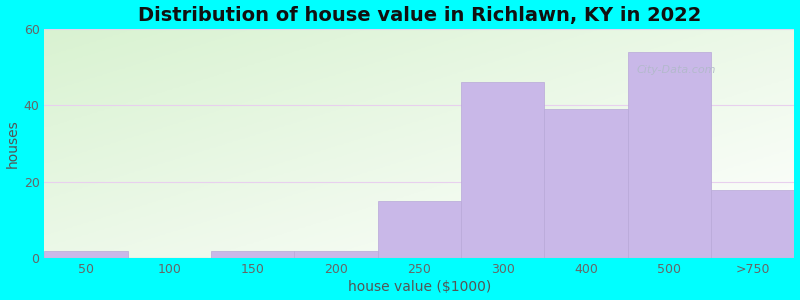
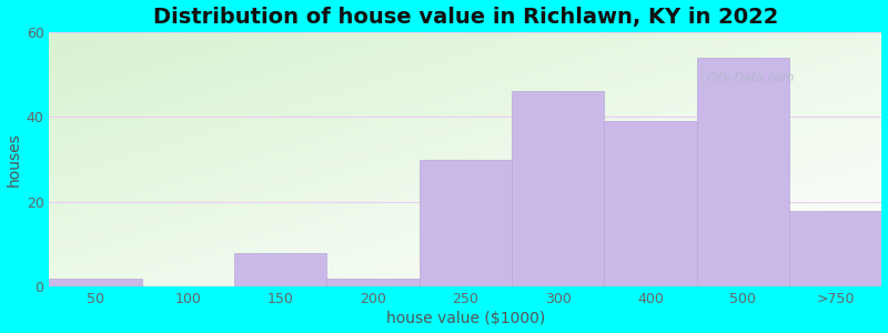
150: 2 -> 8
250: 15 -> 30
